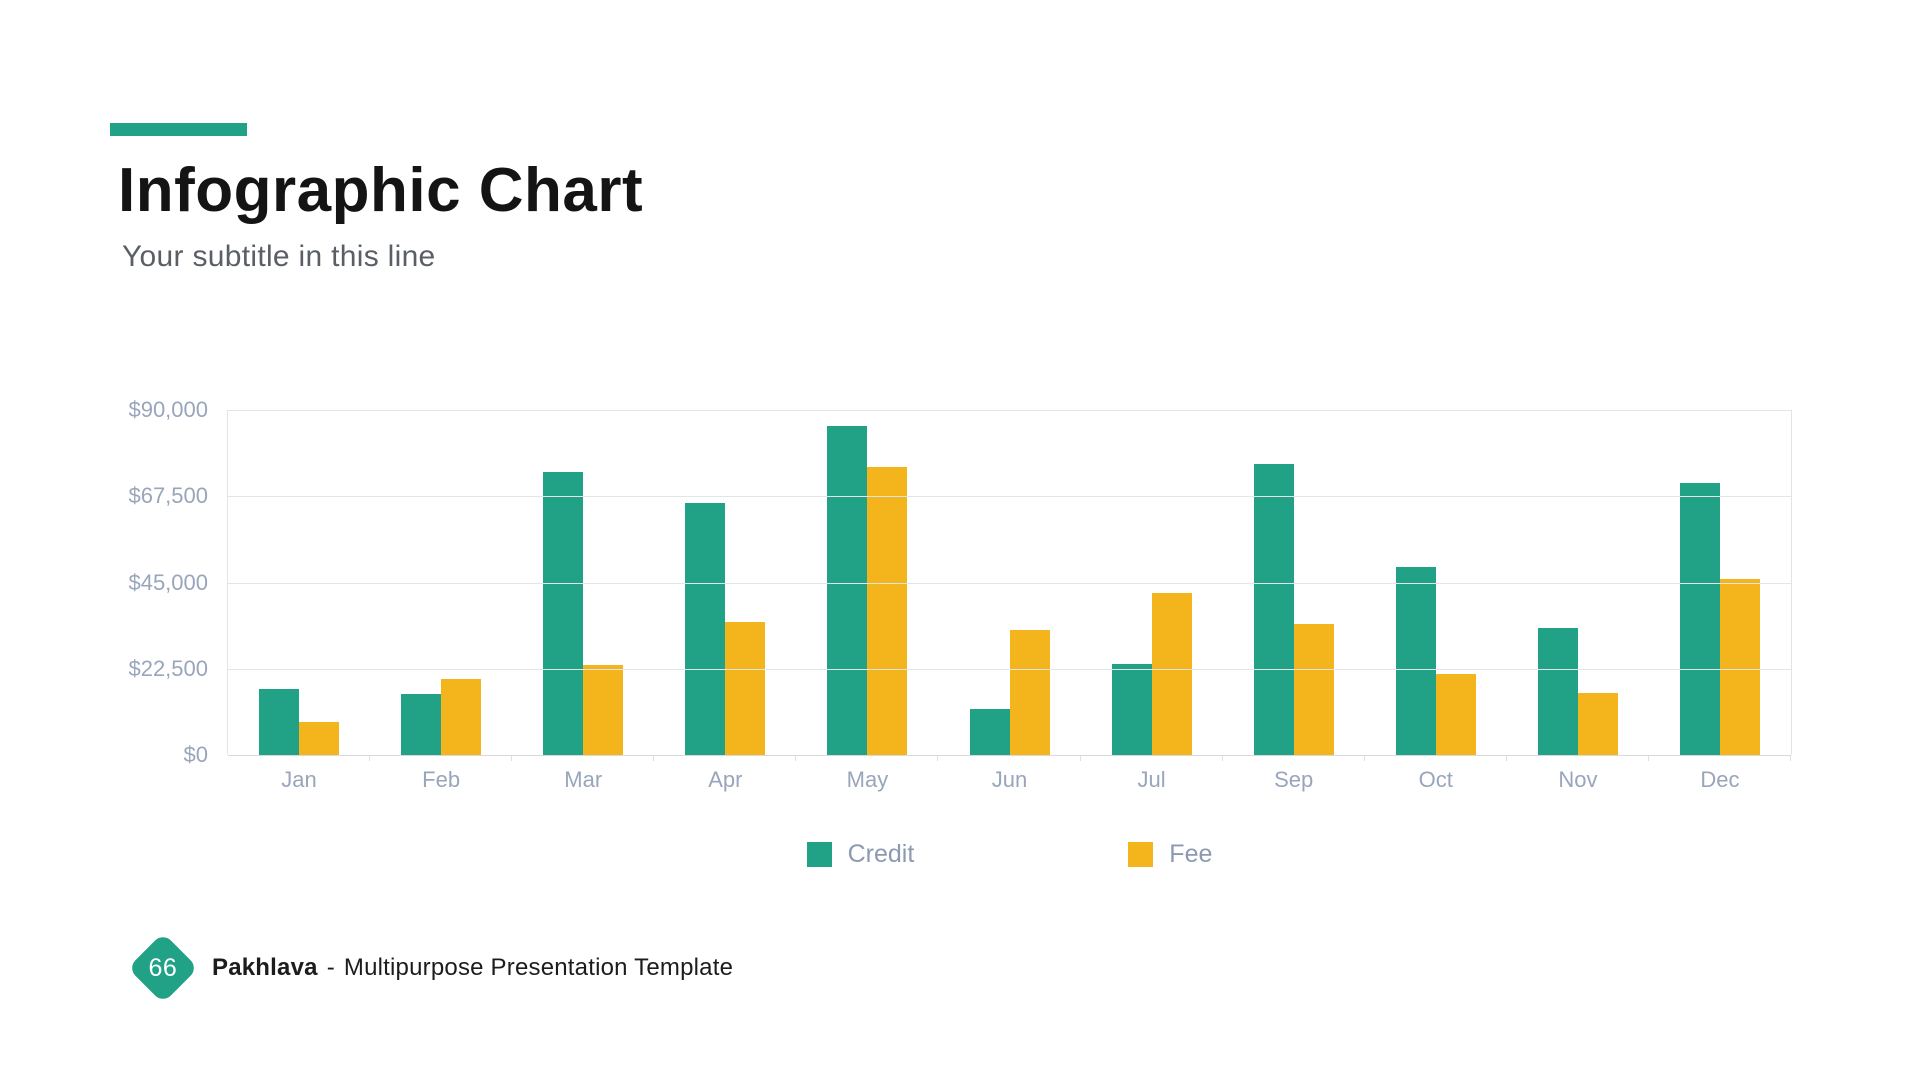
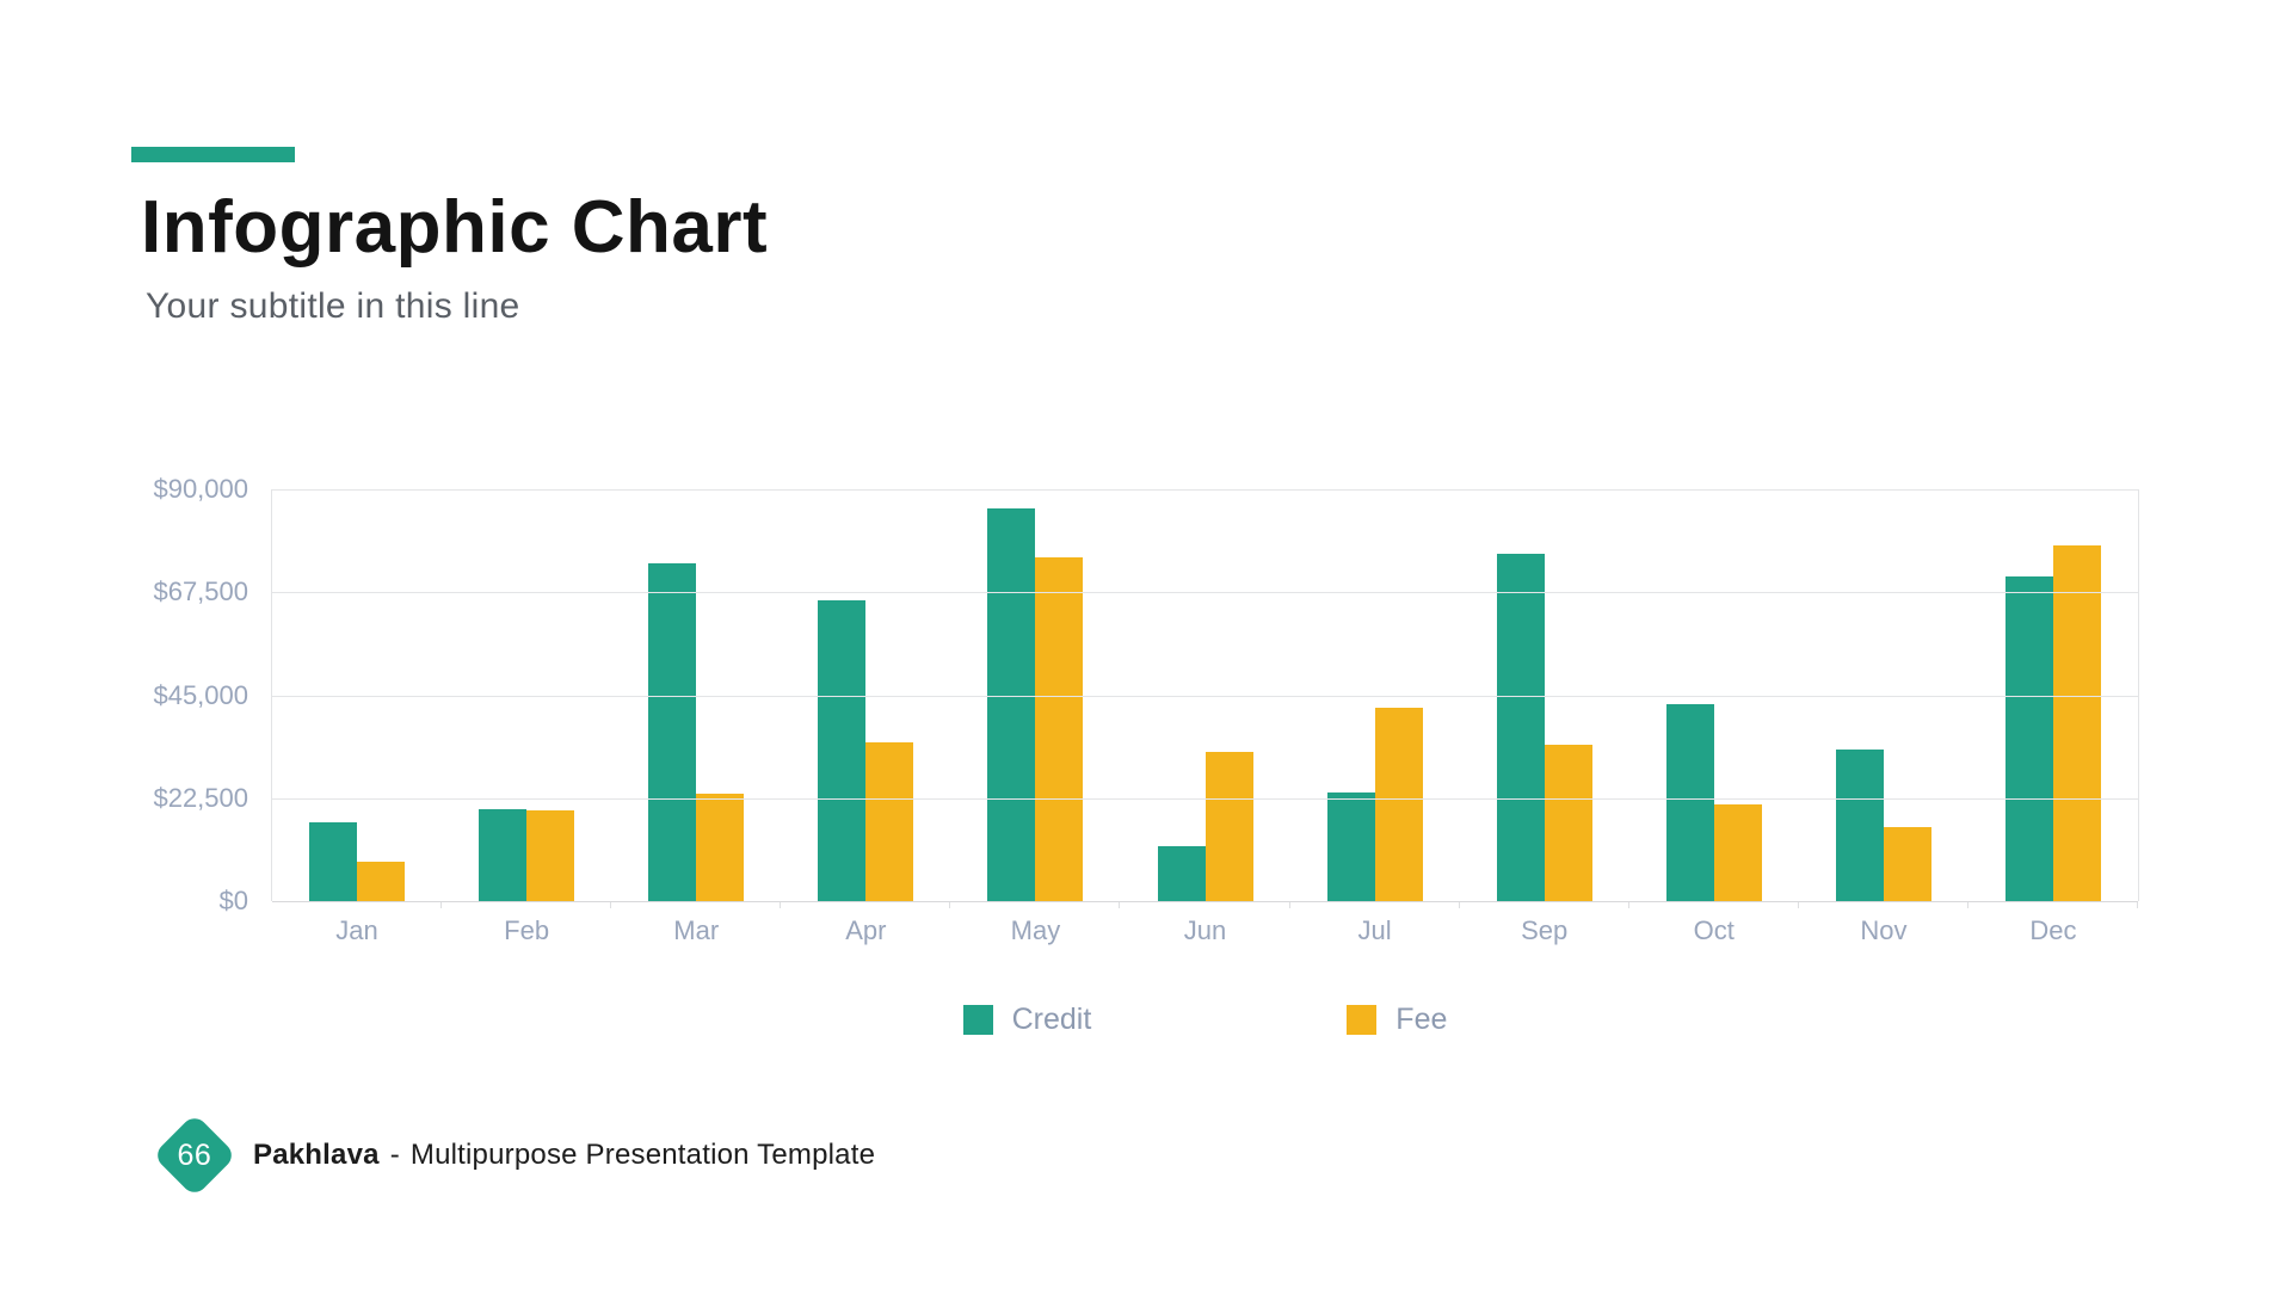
Credit/Feb: $16000 -> $20000
Credit/Oct: $49000 -> $43000
Fee/Dec: $46000 -> $78000
